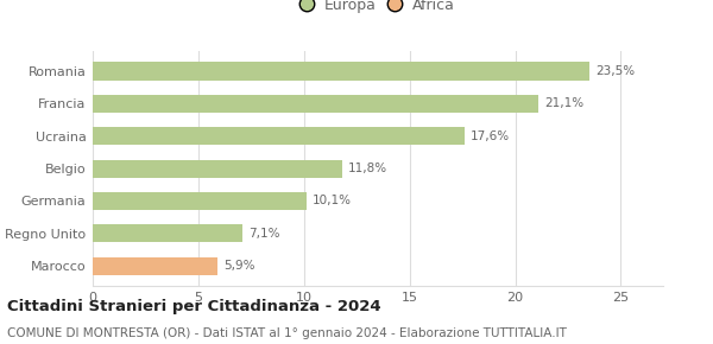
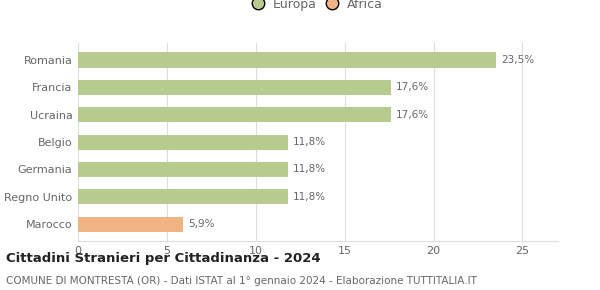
Francia: 21,1% -> 17,6%
Germania: 10,1% -> 11,8%
Regno Unito: 7,1% -> 11,8%
